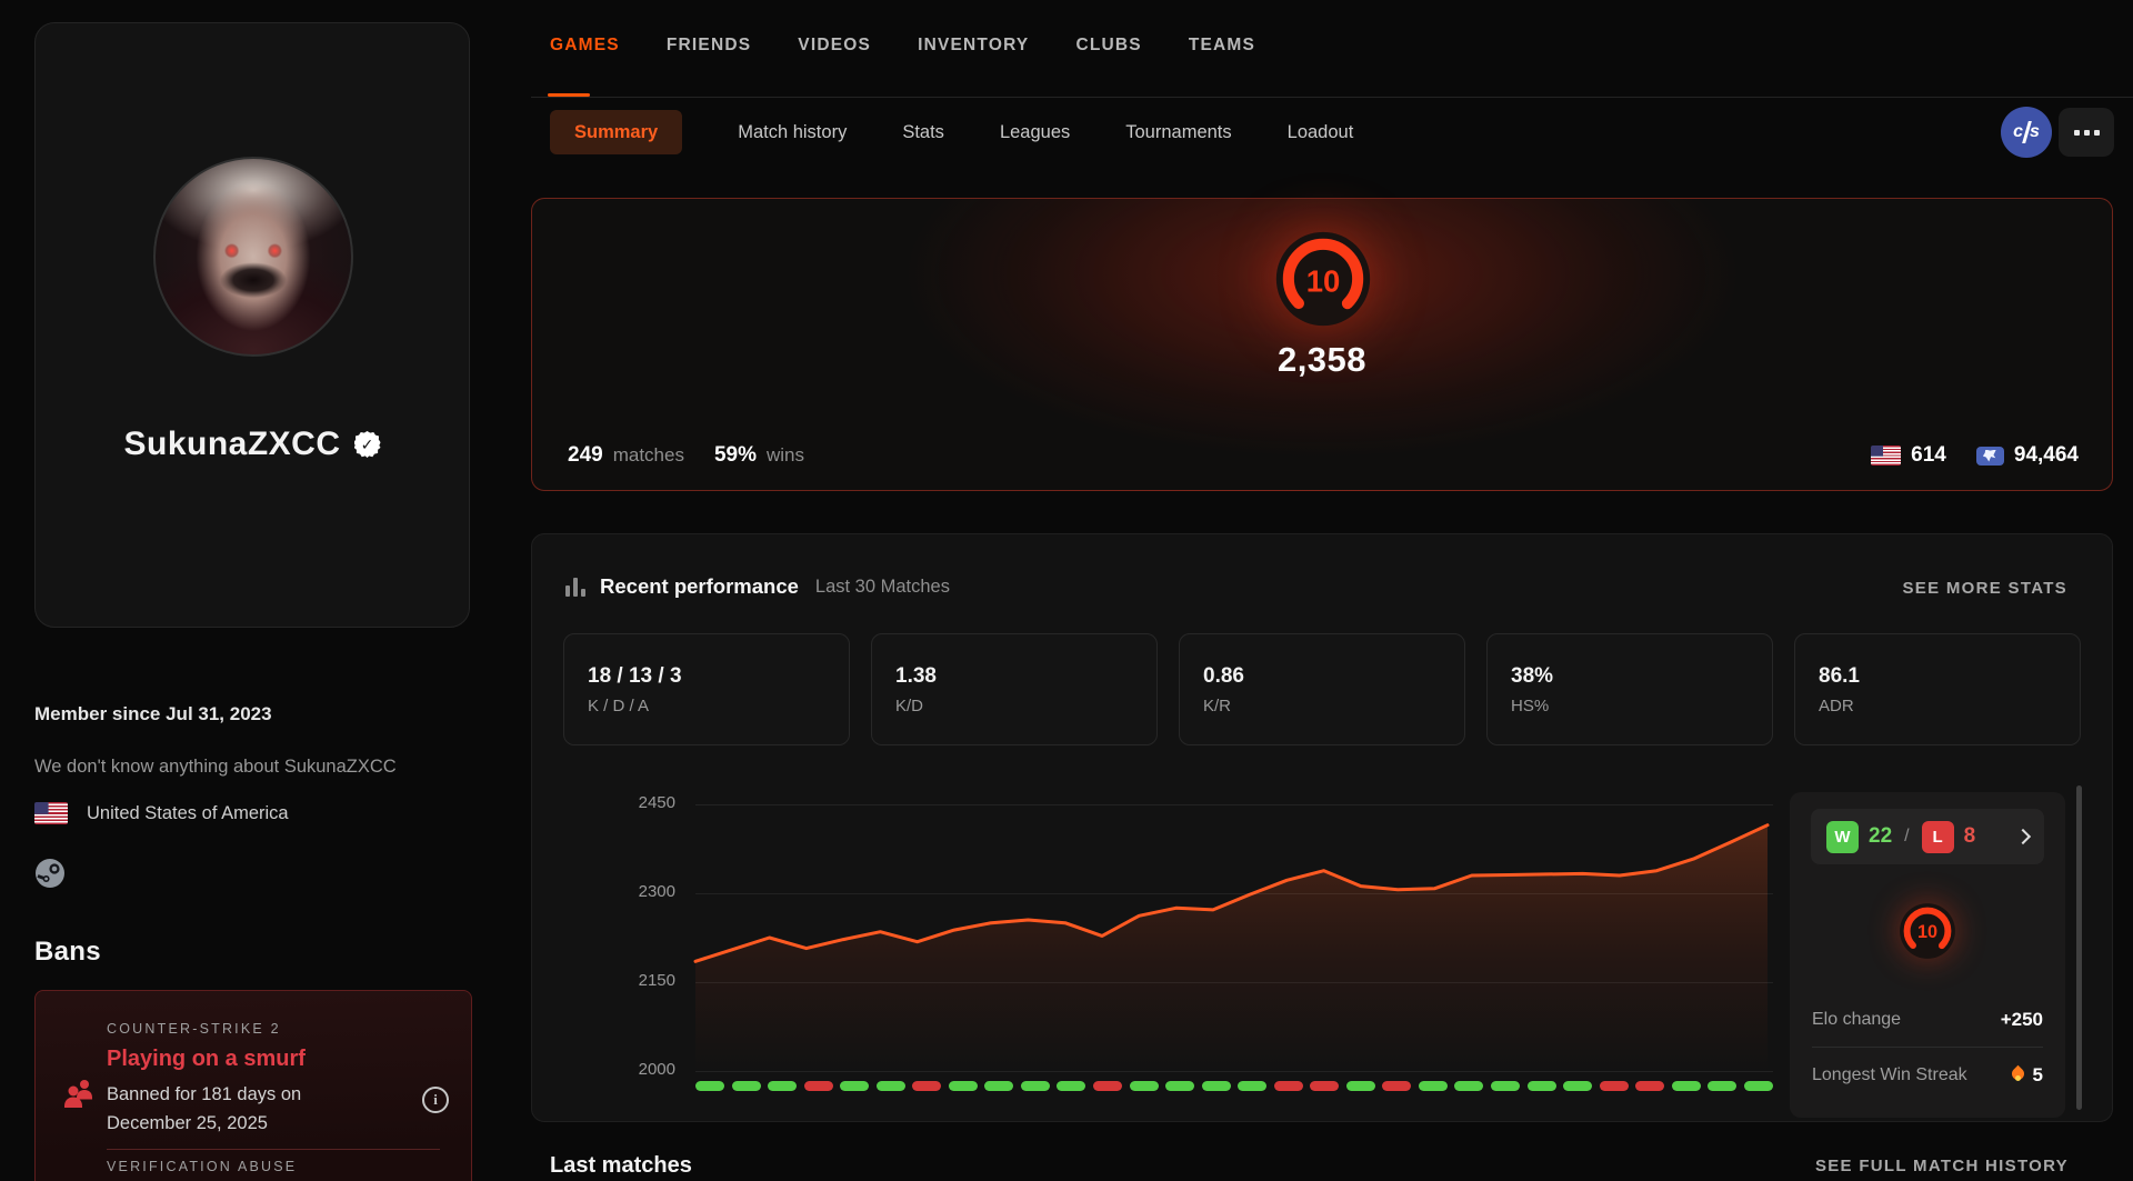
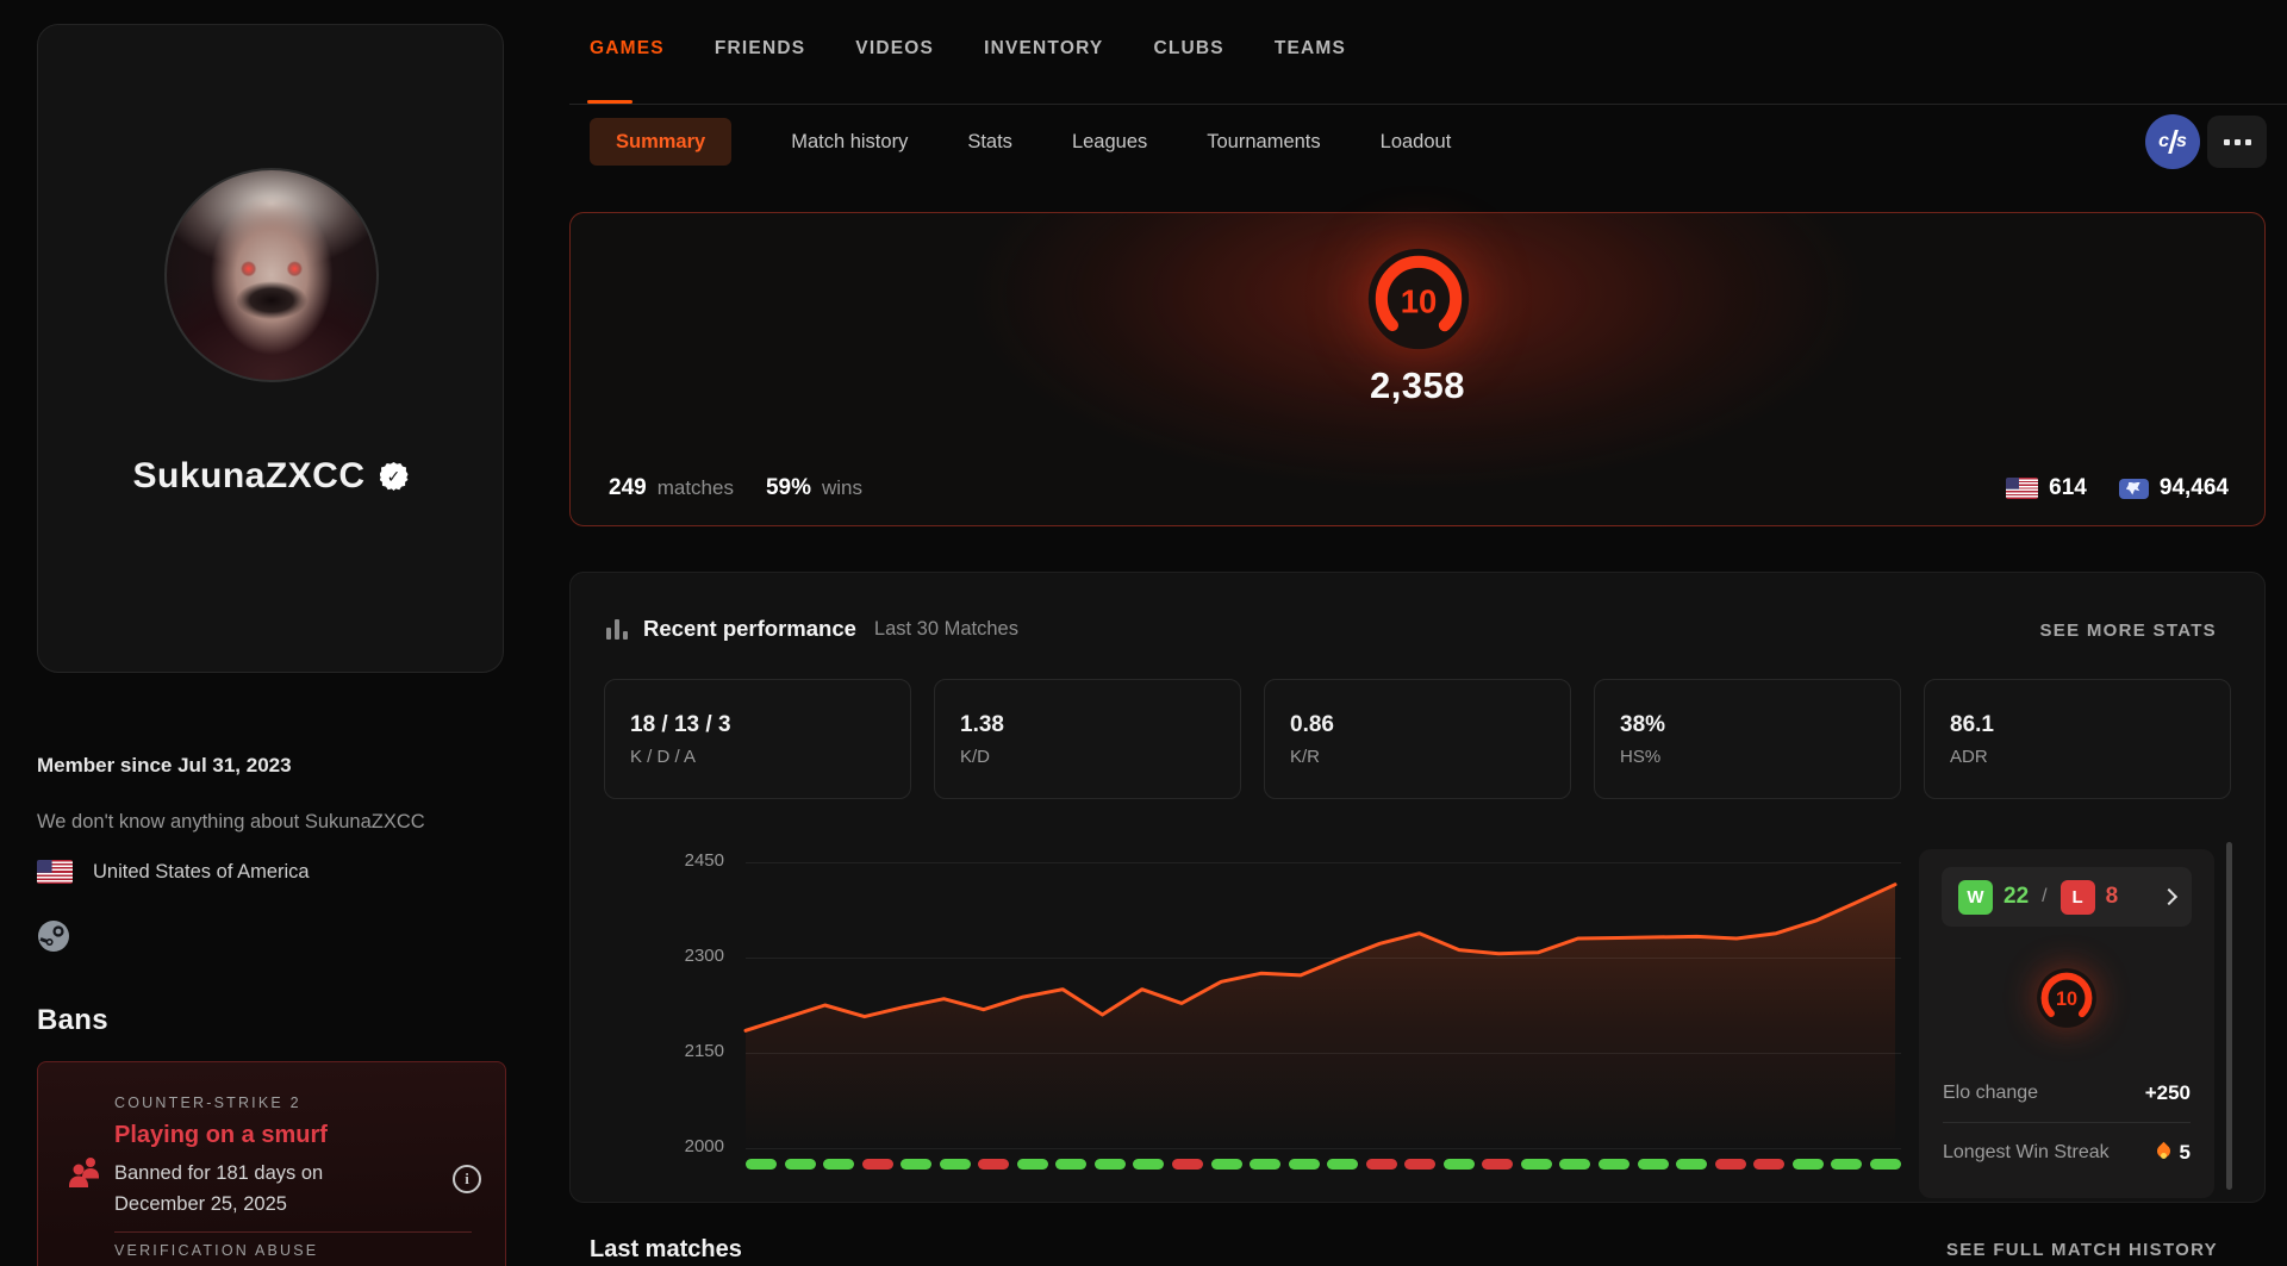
10: 2260 -> 2210
